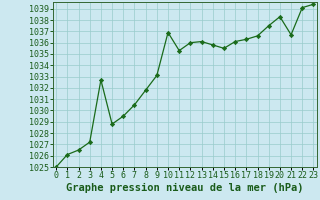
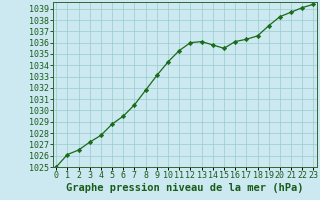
4: 1032.7 -> 1027.8
10: 1036.9 -> 1034.3
21: 1036.7 -> 1038.7
